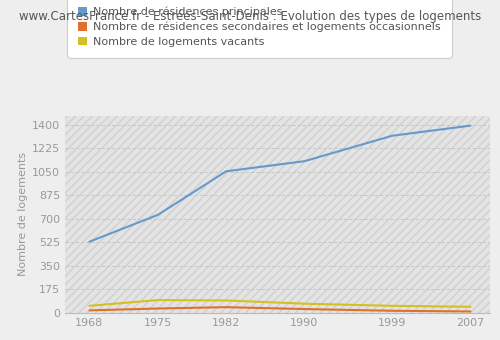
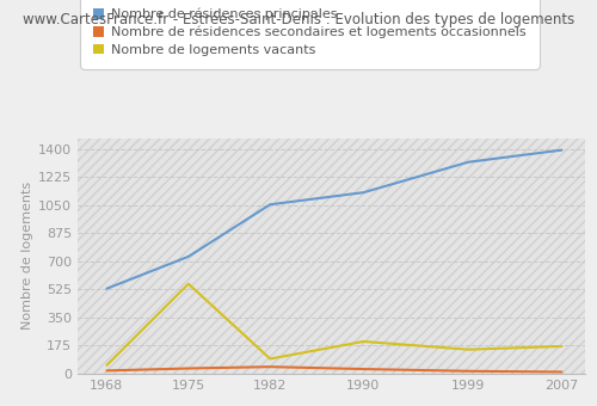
Nombre de logements vacants/1975: 100 -> 560
Nombre de logements vacants/1990: 70 -> 200
Nombre de logements vacants/1999: 50 -> 150
Nombre de logements vacants/2007: 40 -> 170
